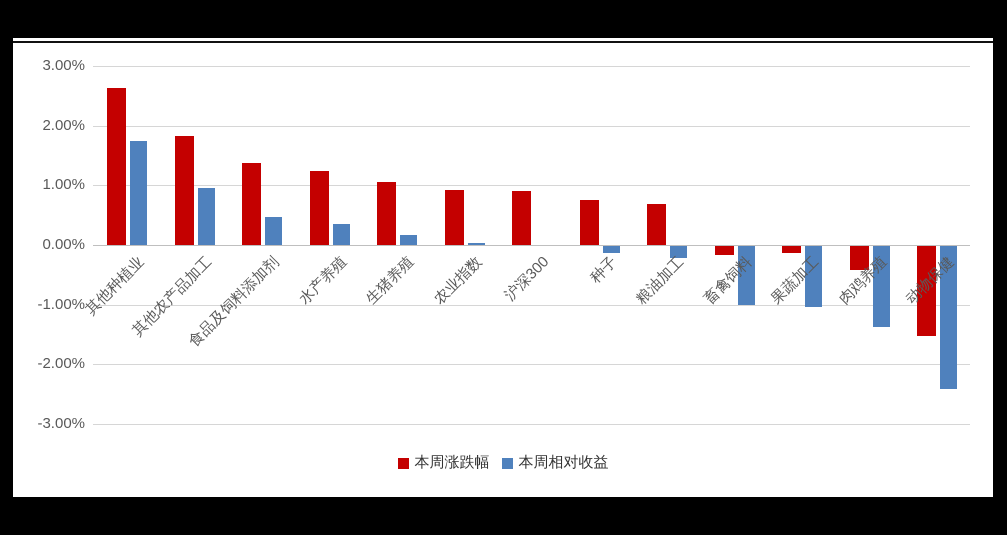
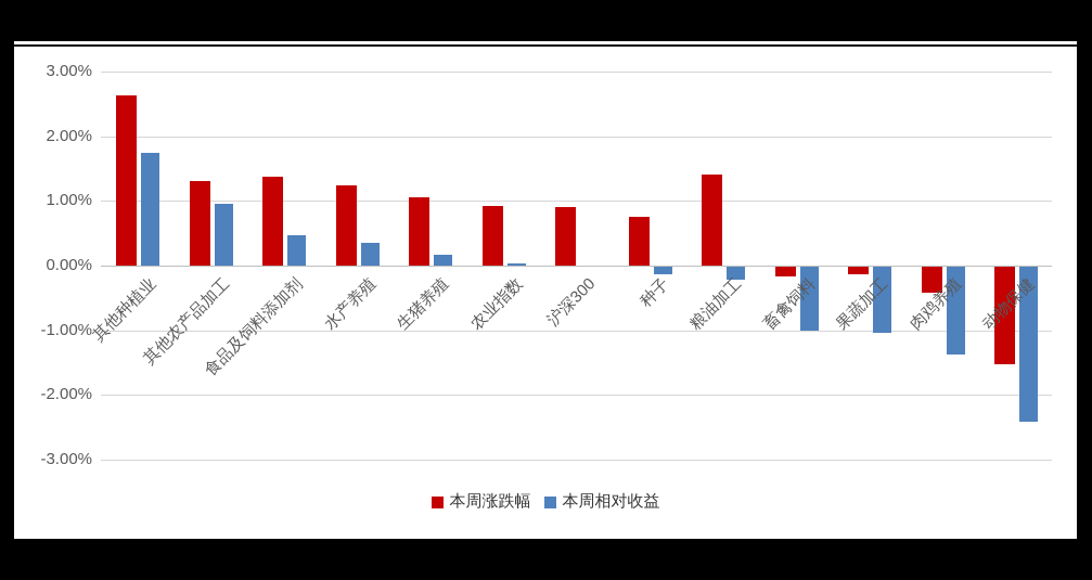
本周涨跌幅/其他农产品加工: 1.8% -> 1.3%
本周涨跌幅/粮油加工: 0.7% -> 1.4%
